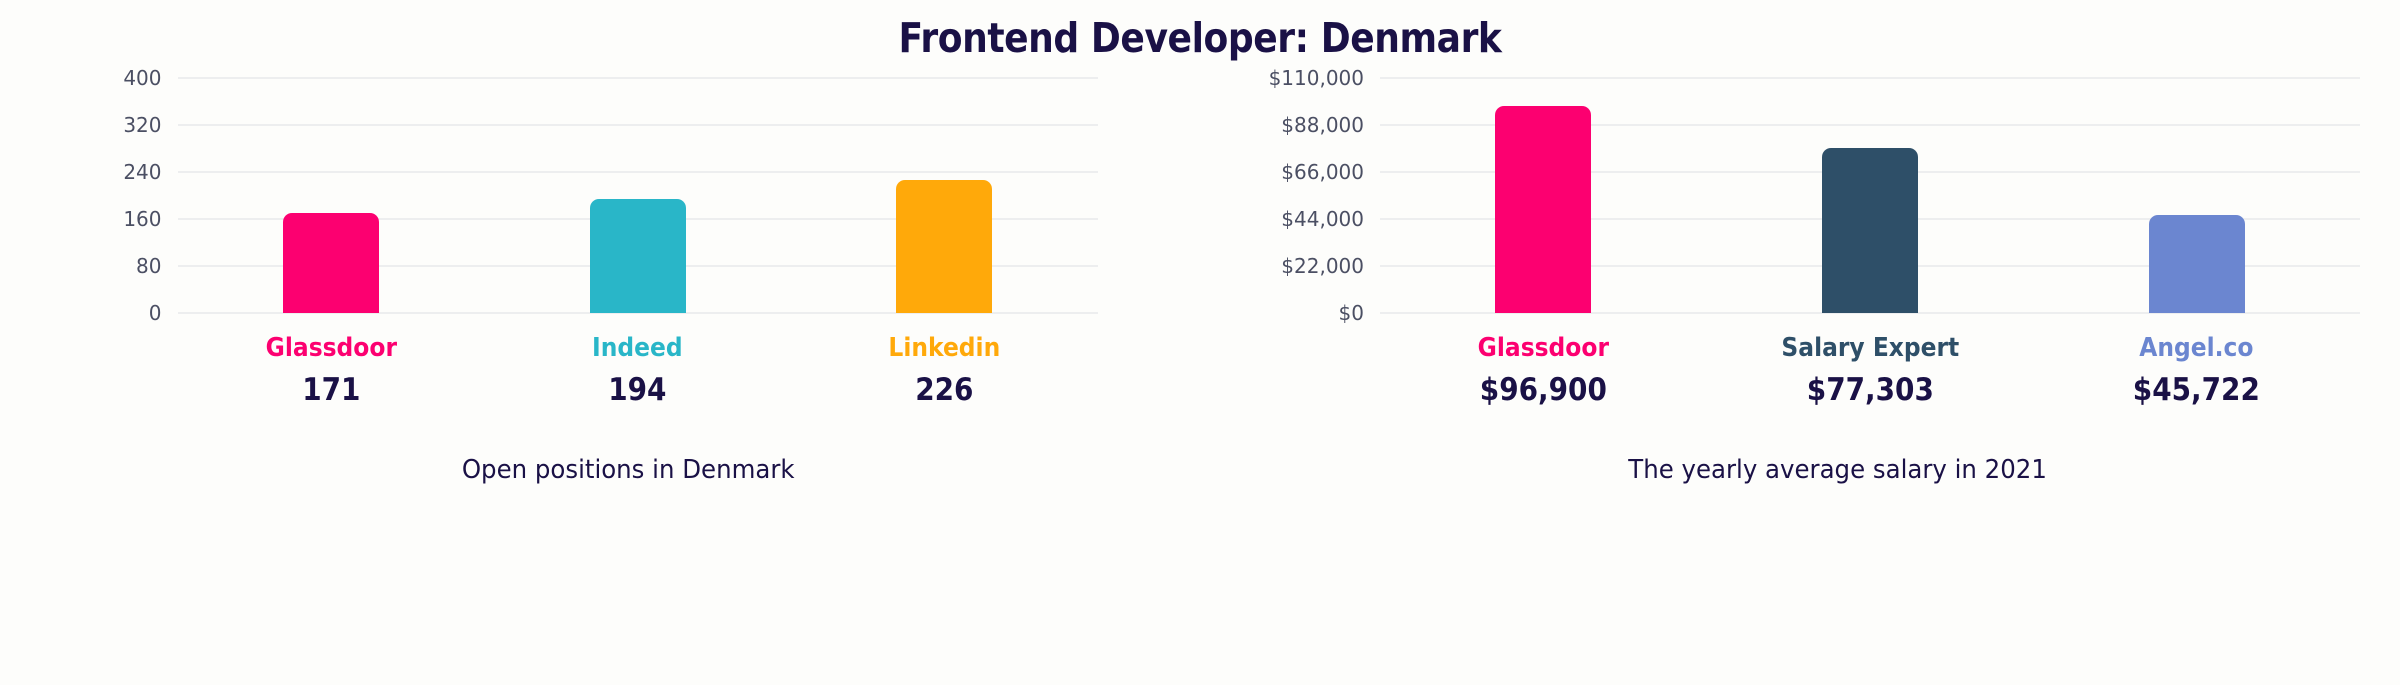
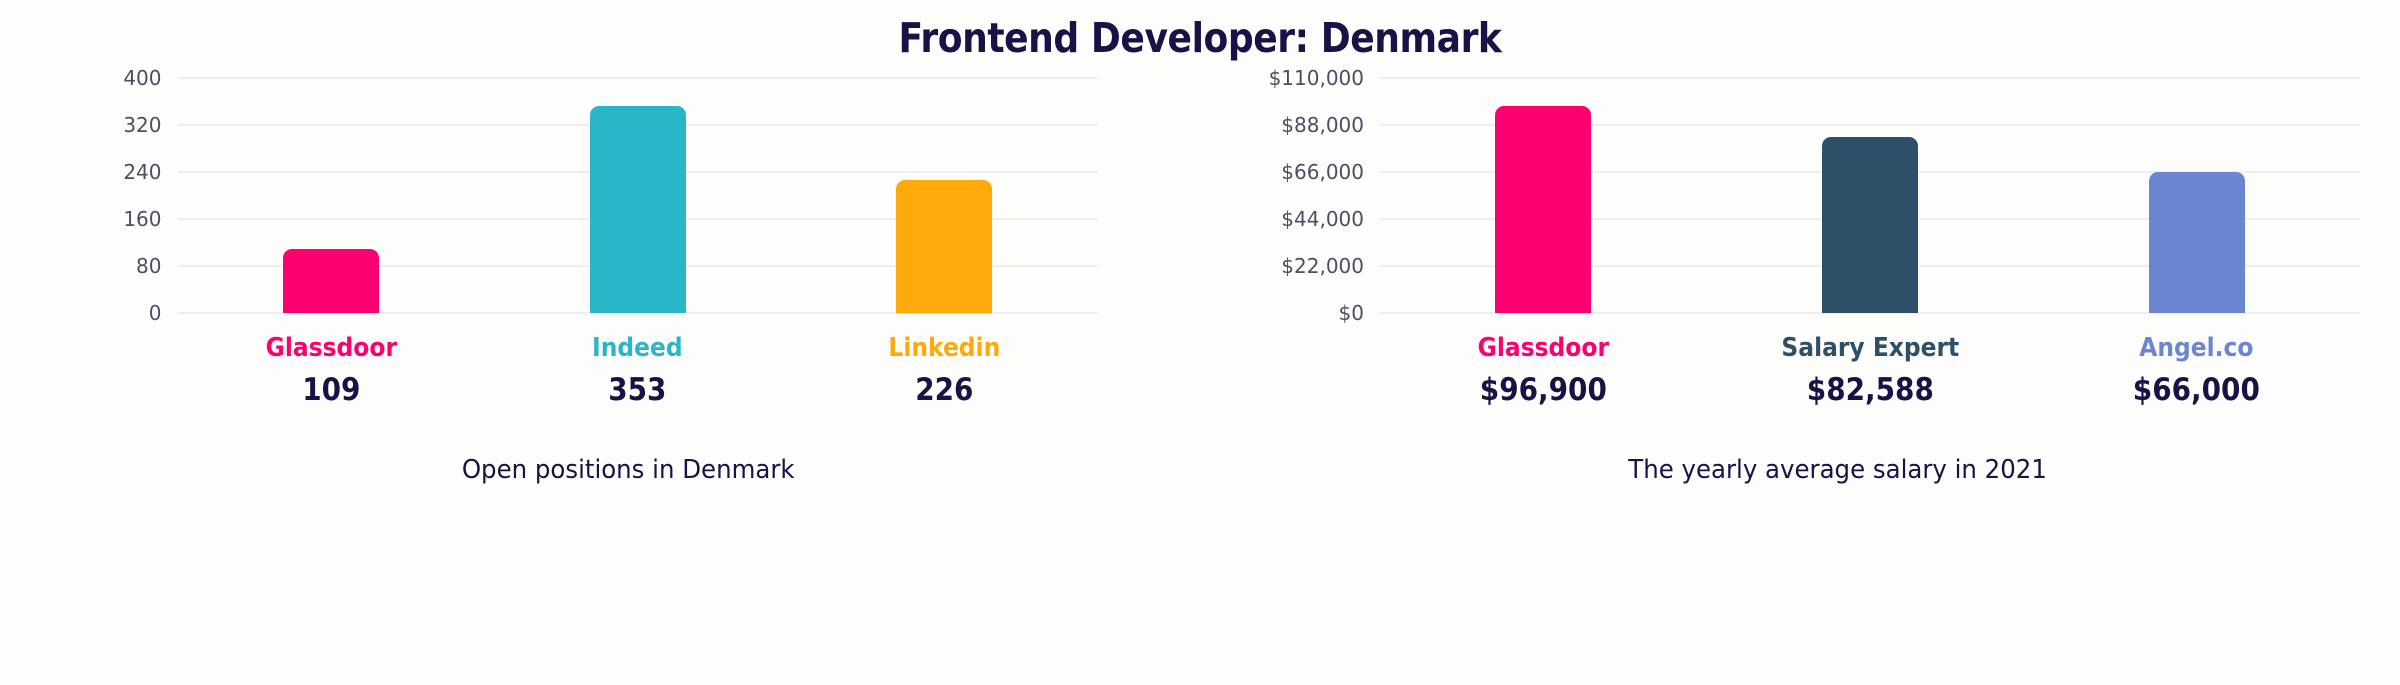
Open positions in Denmark/Glassdoor: 171 -> 109
Open positions in Denmark/Indeed: 194 -> 353
The yearly average salary in 2021/Salary Expert: $77,303 -> $82,588
The yearly average salary in 2021/Angel.co: $45,722 -> $66,000
